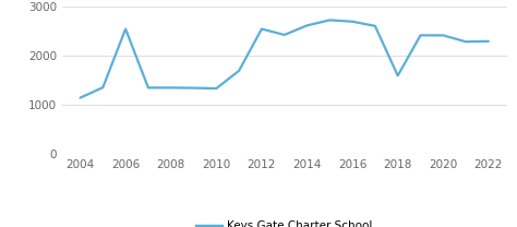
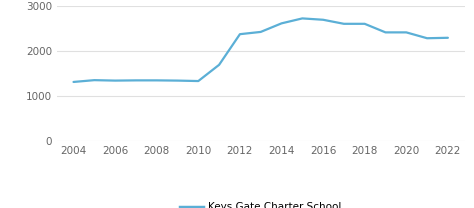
2004: 1150 -> 1320
2006: 2550 -> 1350
2012: 2550 -> 2380
2018: 1600 -> 2610
